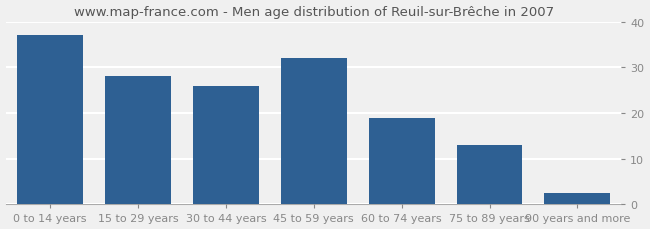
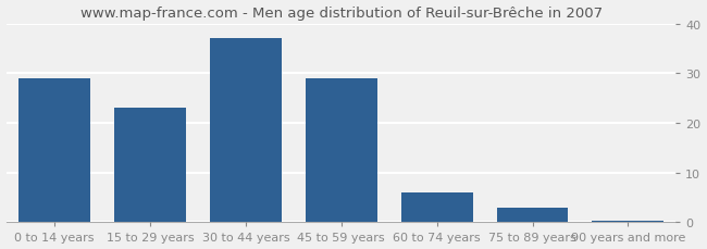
0 to 14 years: 37.0 -> 29.0
15 to 29 years: 28.0 -> 23.0
30 to 44 years: 26.0 -> 37.0
45 to 59 years: 32.0 -> 29.0
60 to 74 years: 19.0 -> 6.0
75 to 89 years: 13.0 -> 3.0
90 years and more: 2.5 -> 0.4
